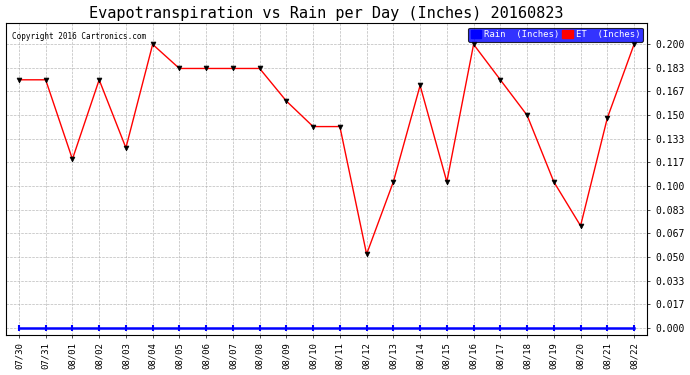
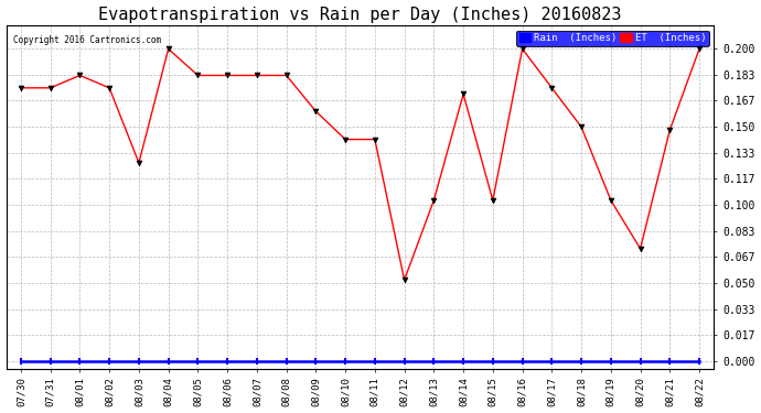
ET (Inches)/08/01: 0.119 -> 0.183
